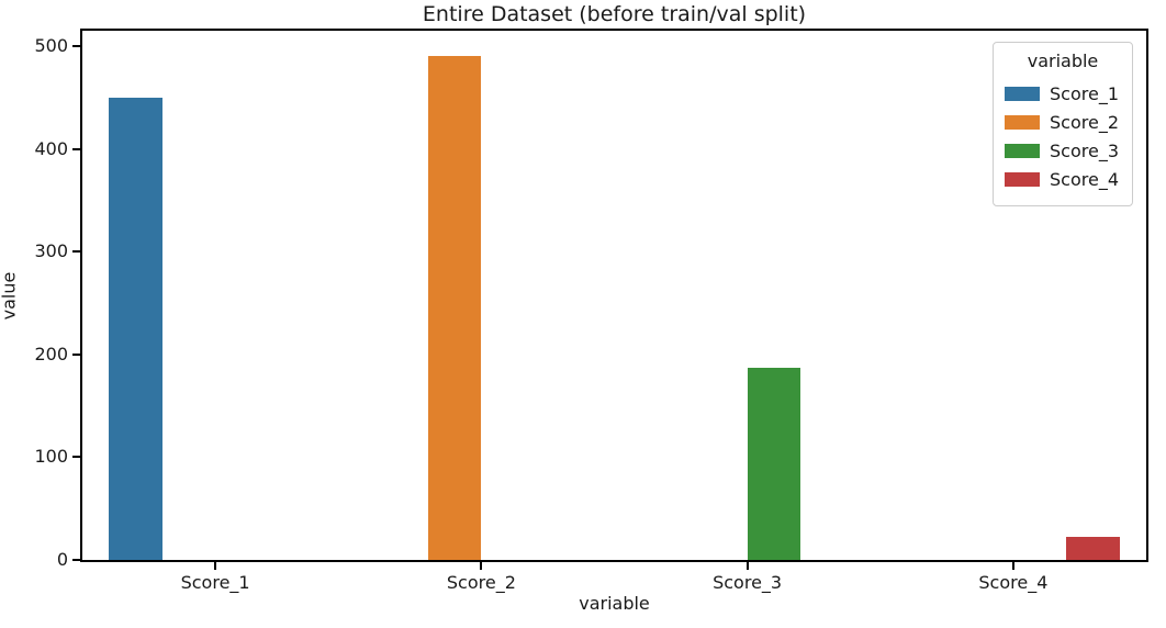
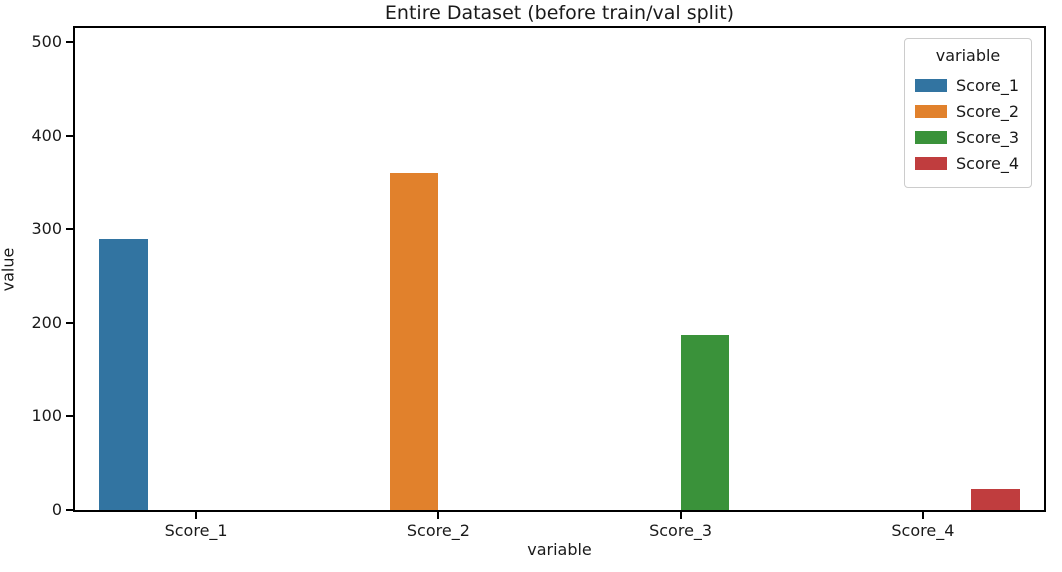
Score_1: 450 -> 290
Score_2: 490 -> 360
